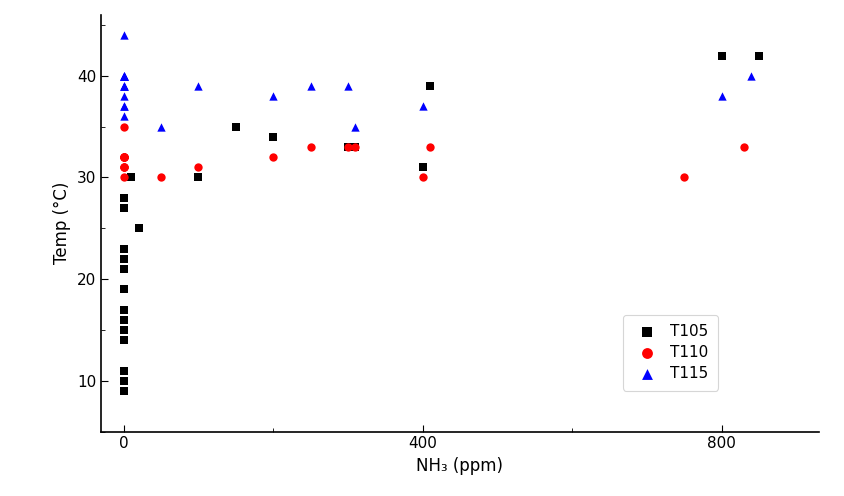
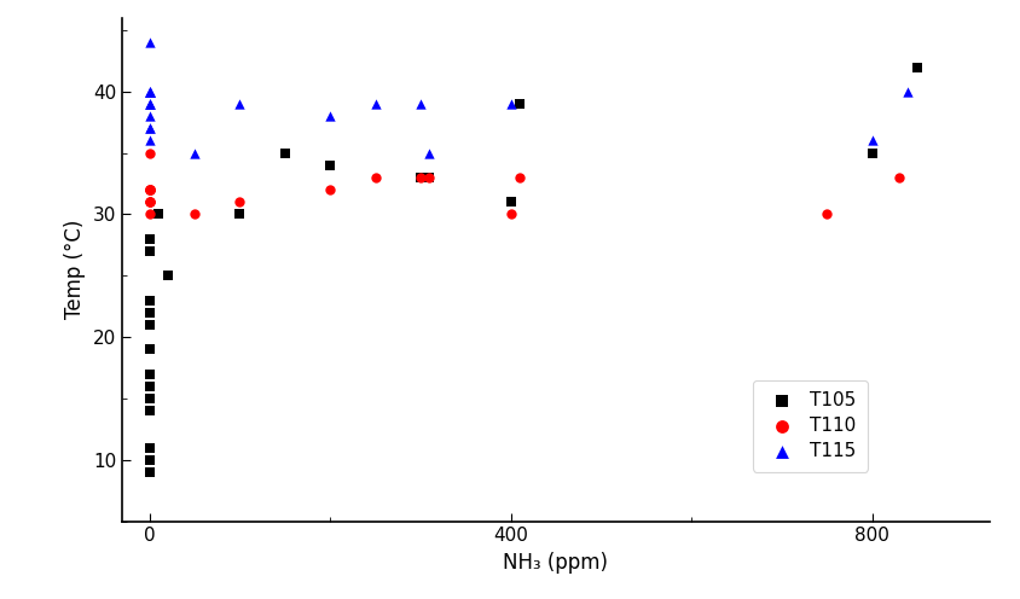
T115/400: 37 -> 39
T105/800: 42 -> 35
T115/800: 38 -> 36
